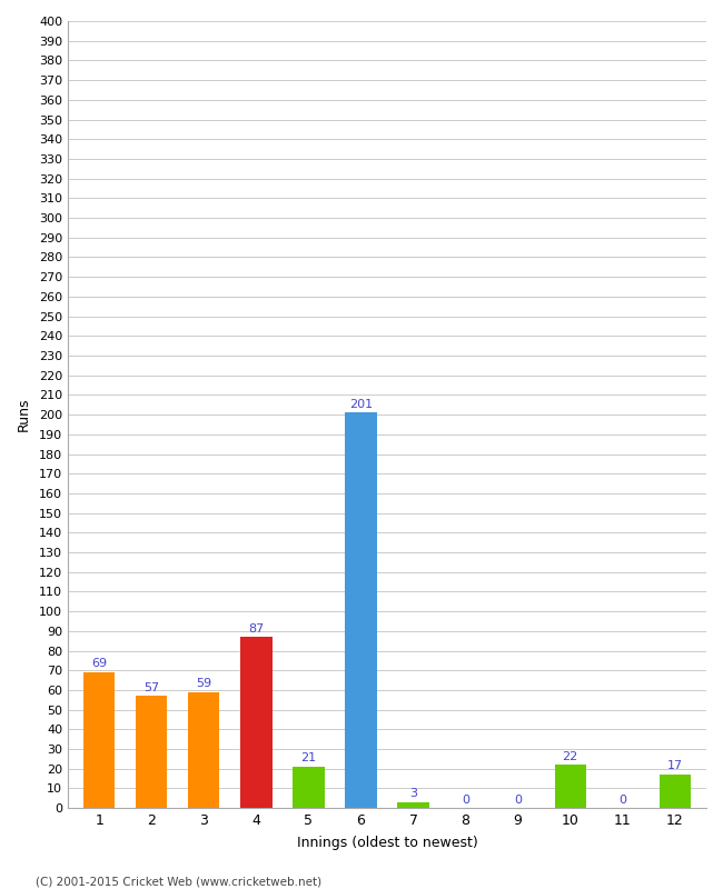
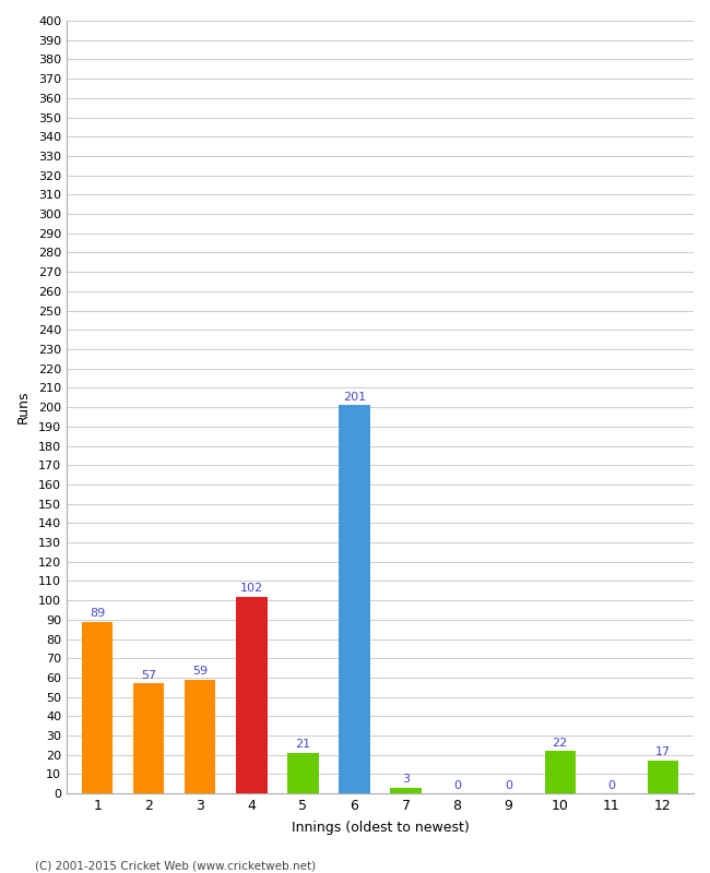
1: 69 -> 89
4: 87 -> 102
